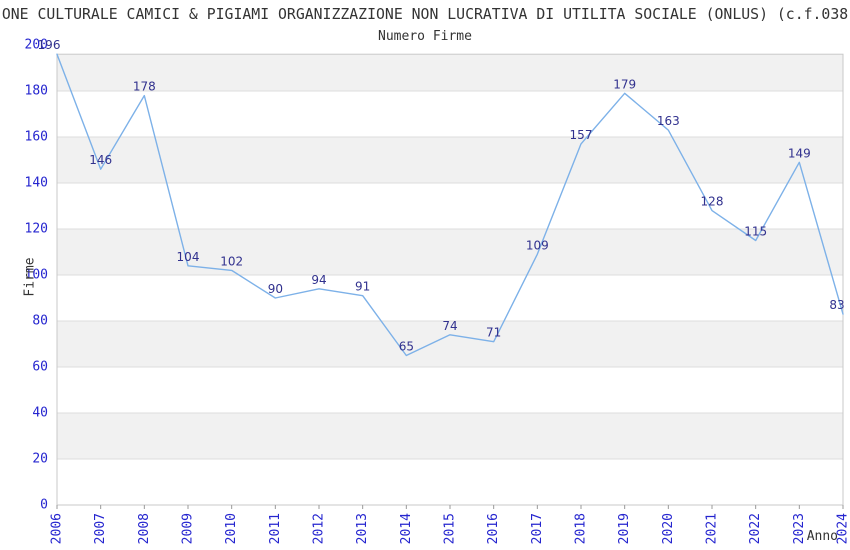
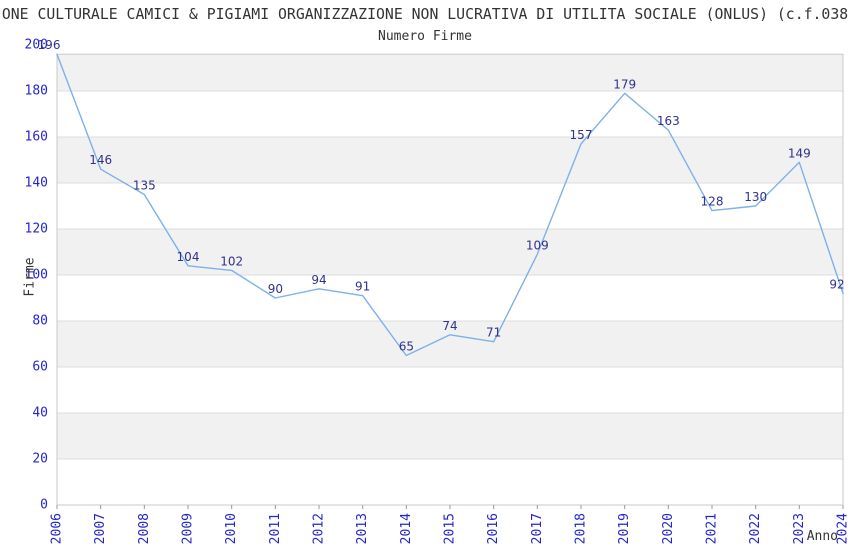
2008: 178 -> 135
2022: 115 -> 130
2024: 83 -> 92
